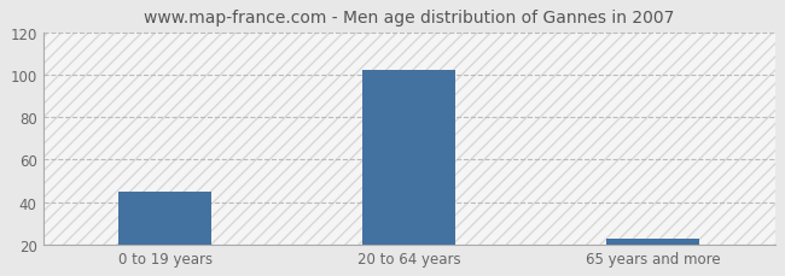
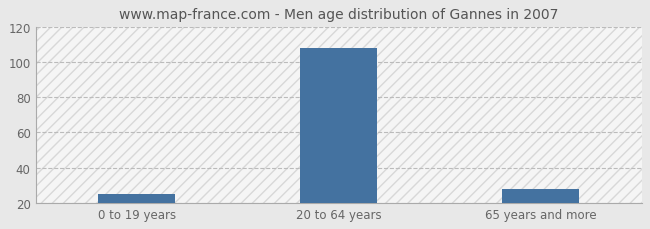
0 to 19 years: 45 -> 25
20 to 64 years: 102 -> 108
65 years and more: 23 -> 28
